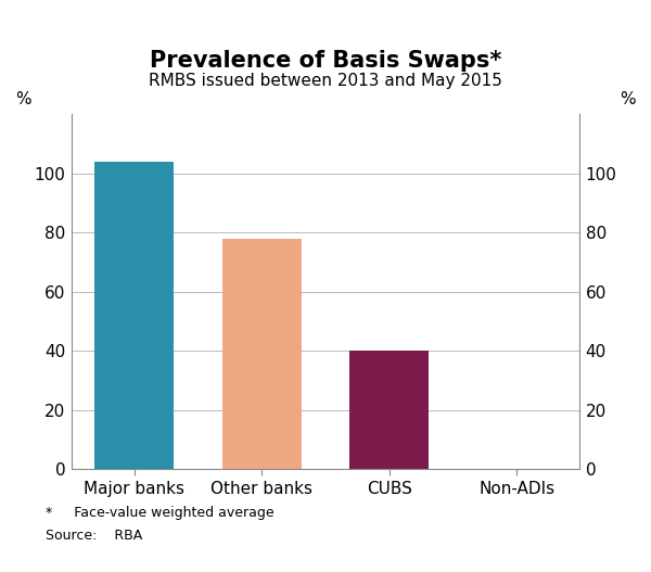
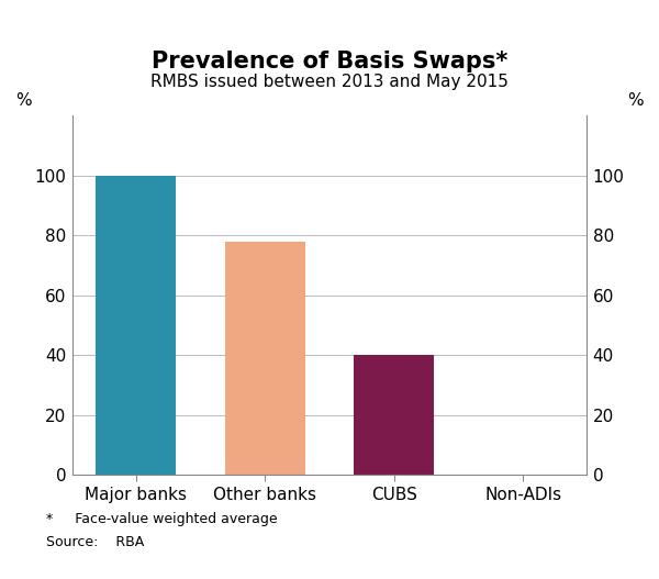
Major banks: 104 -> 100
